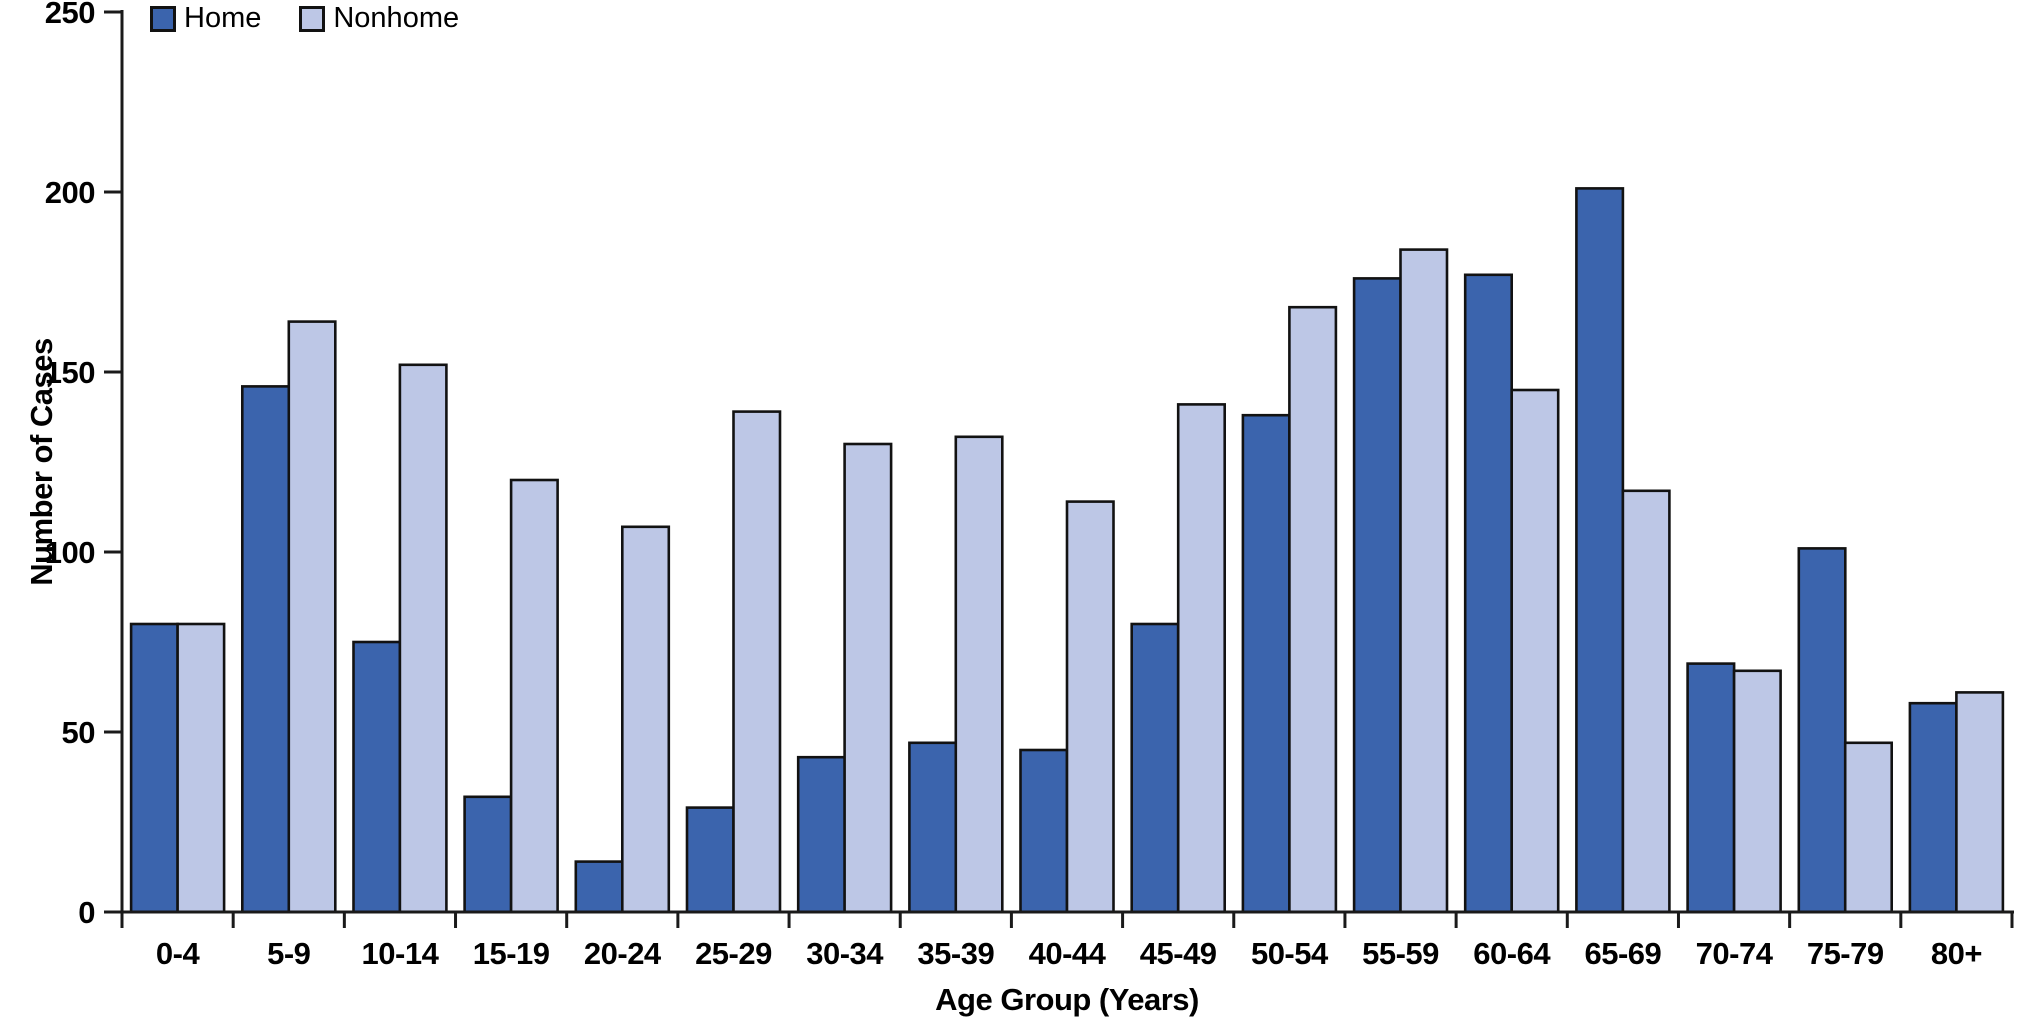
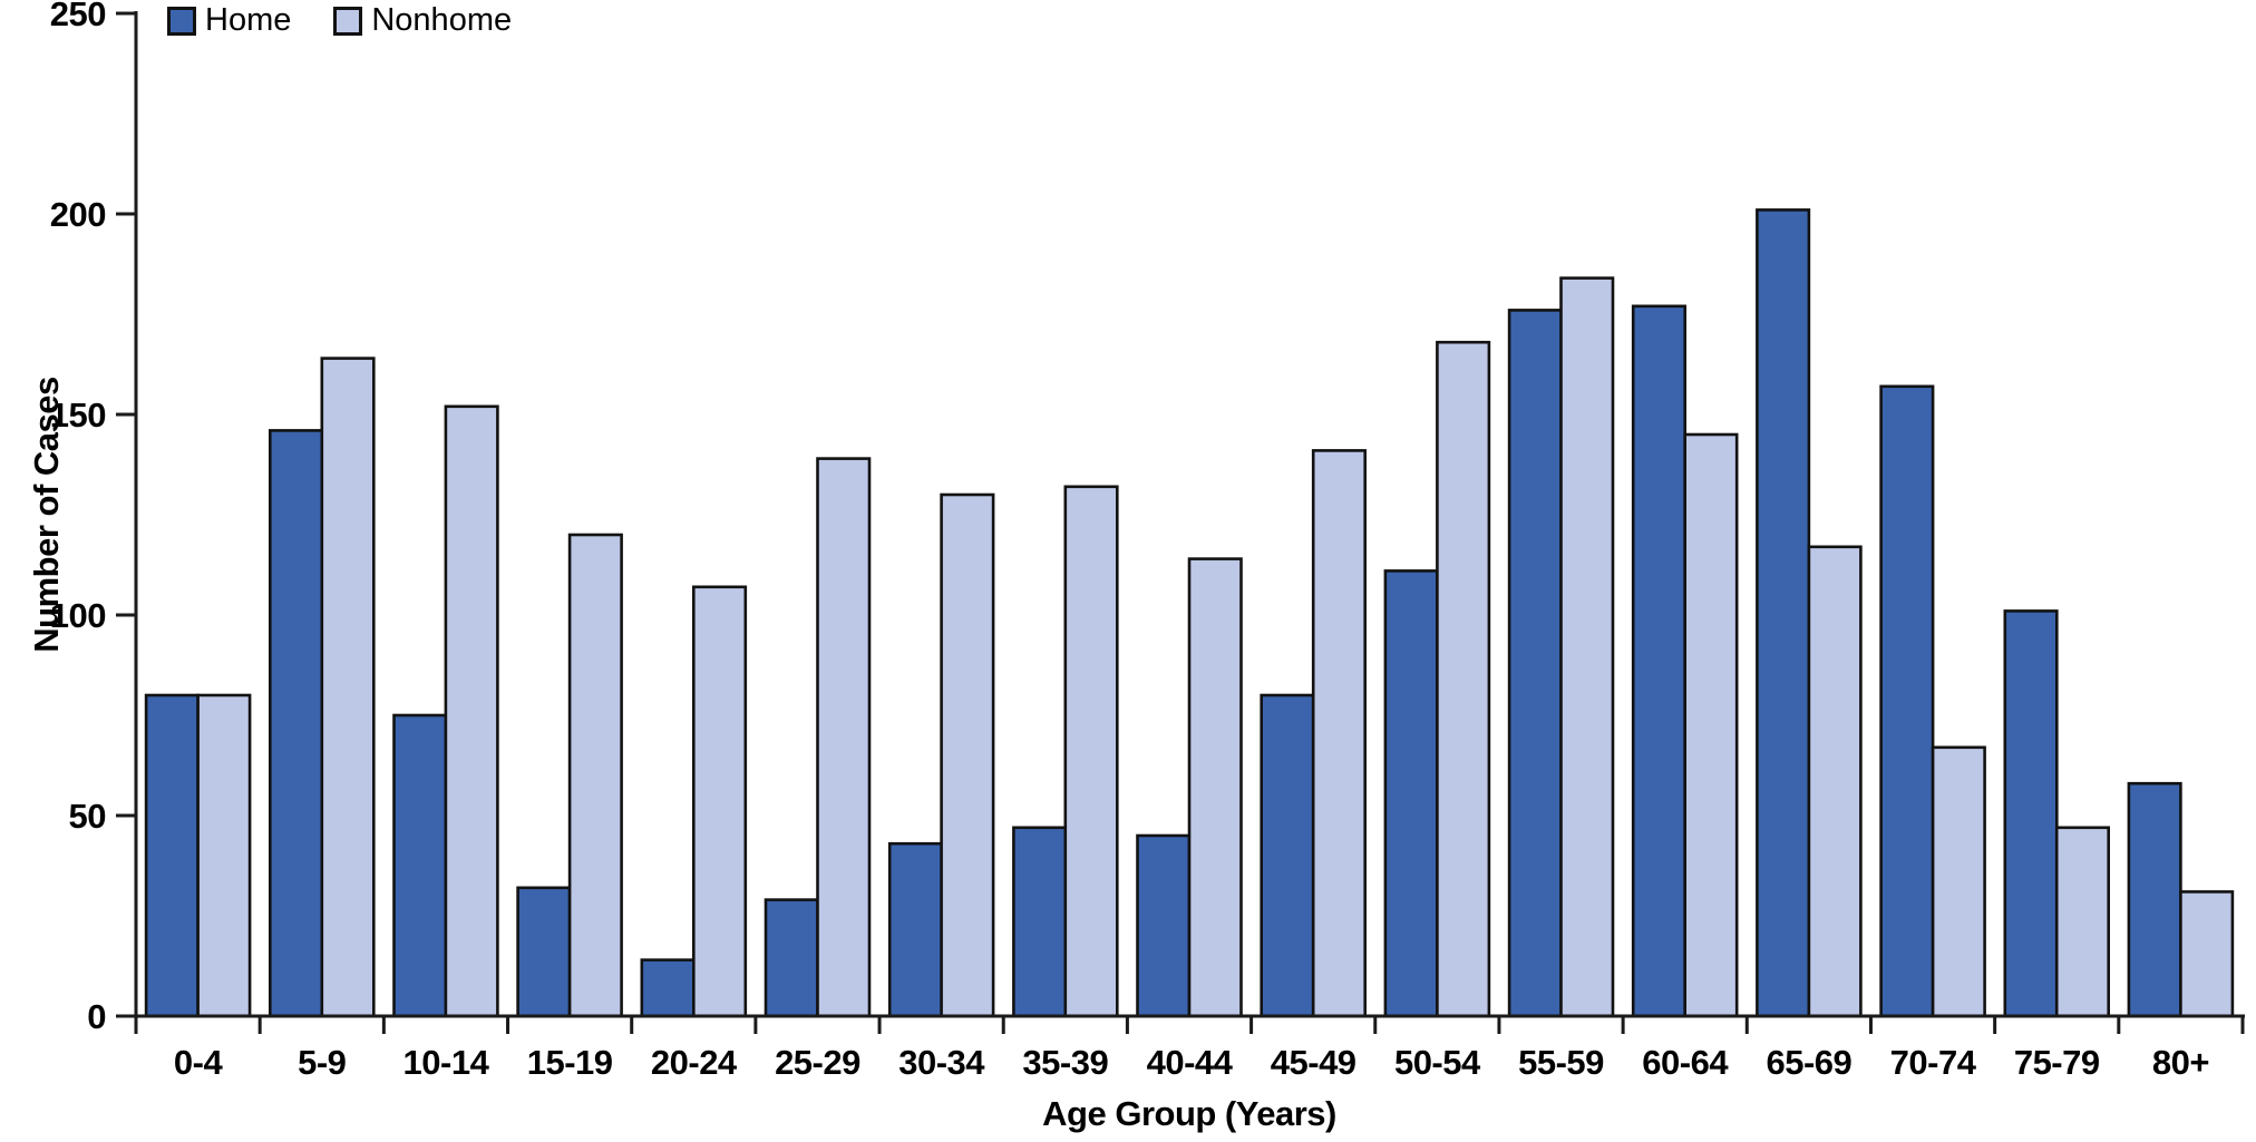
Home/50-54: 138 -> 111
Home/70-74: 69 -> 157
Nonhome/80+: 61 -> 31
